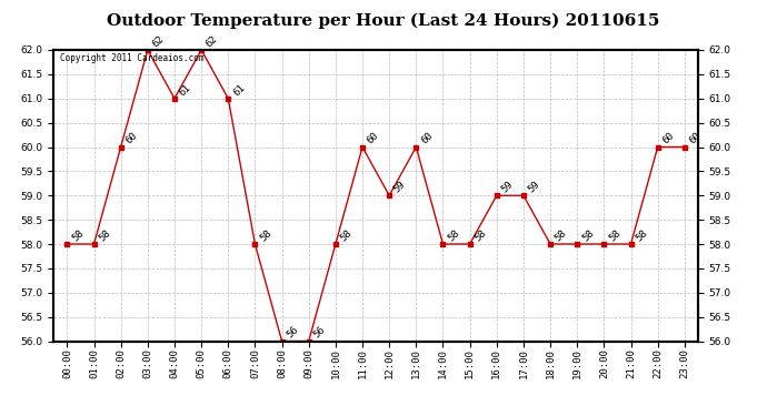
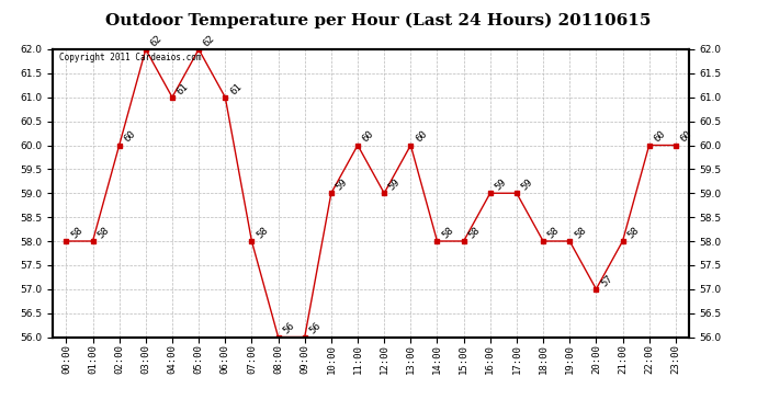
10:00: 58 -> 59
20:00: 58 -> 57
